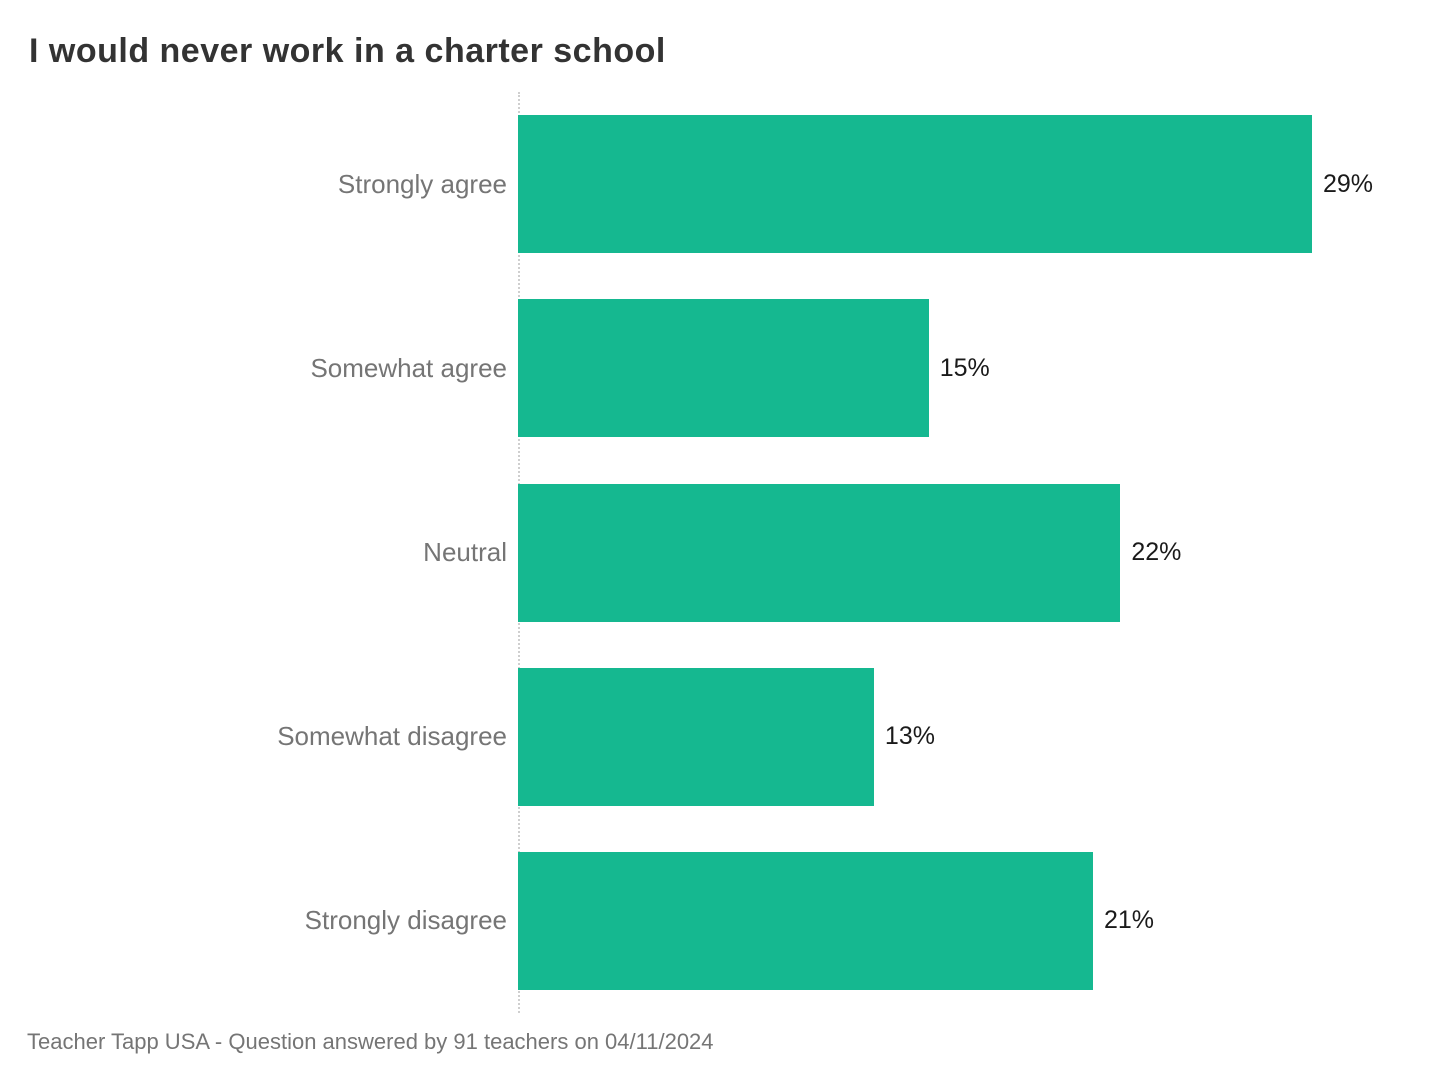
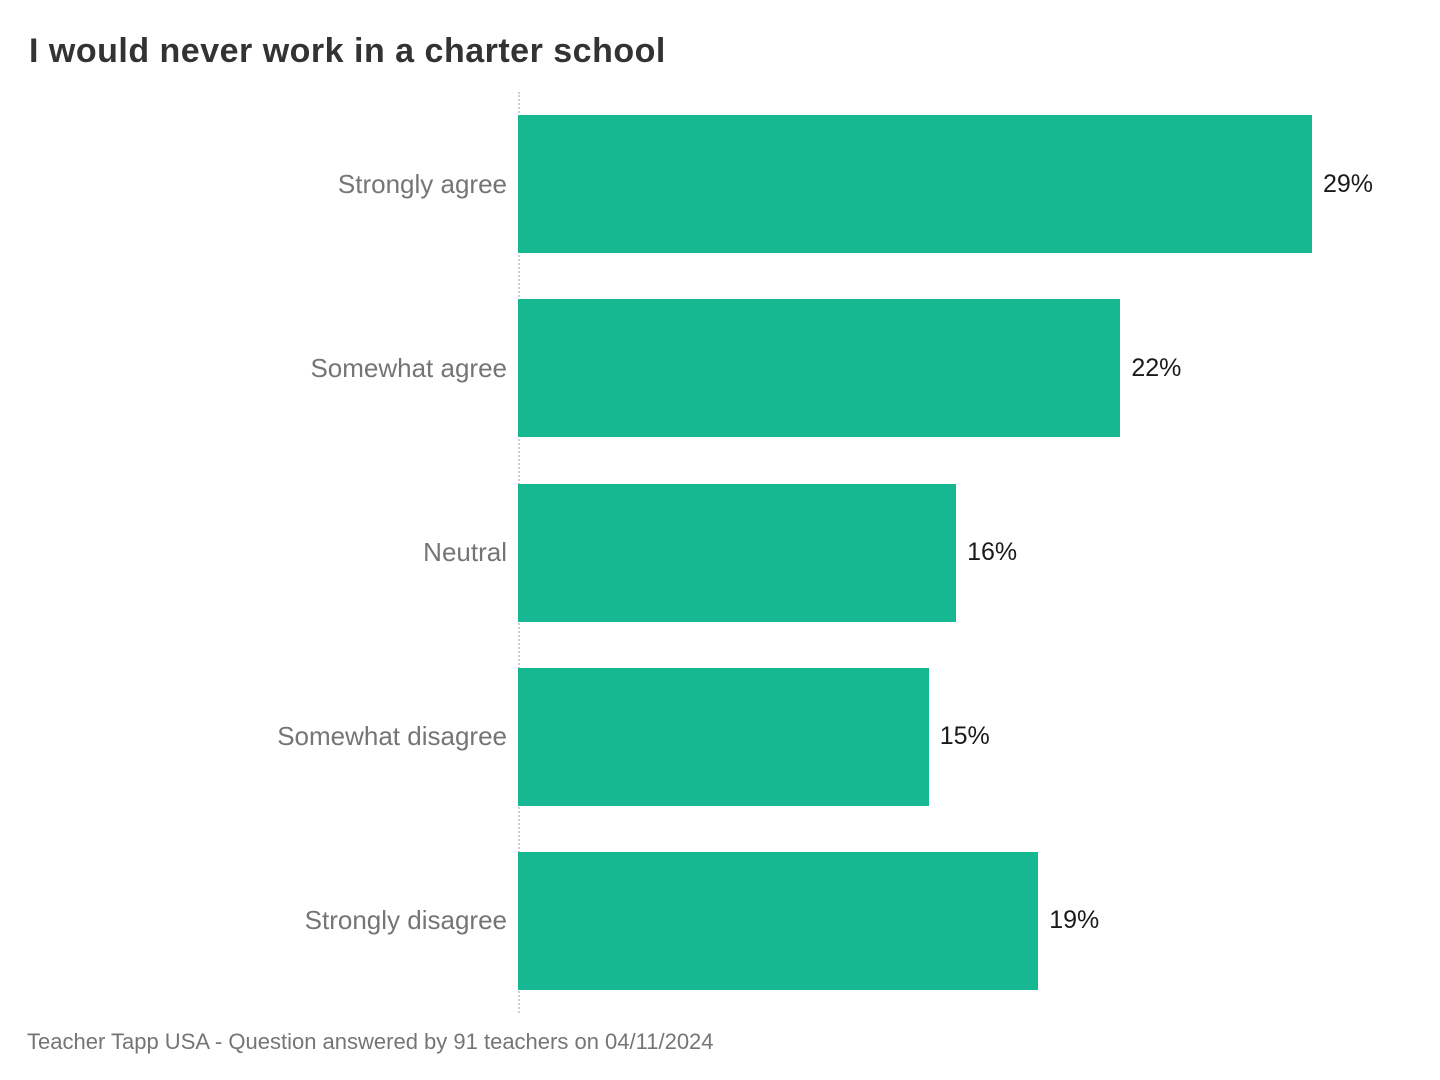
Somewhat agree: 15% -> 22%
Neutral: 22% -> 16%
Somewhat disagree: 13% -> 15%
Strongly disagree: 21% -> 19%
